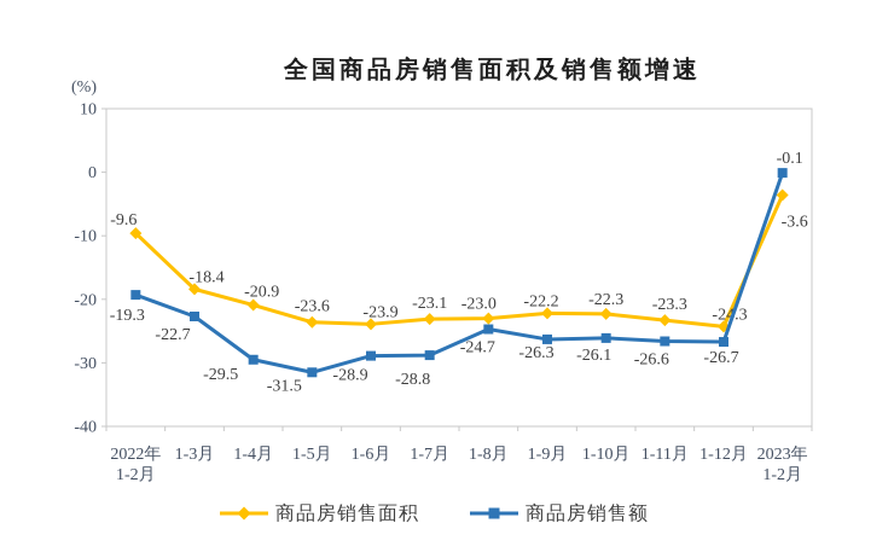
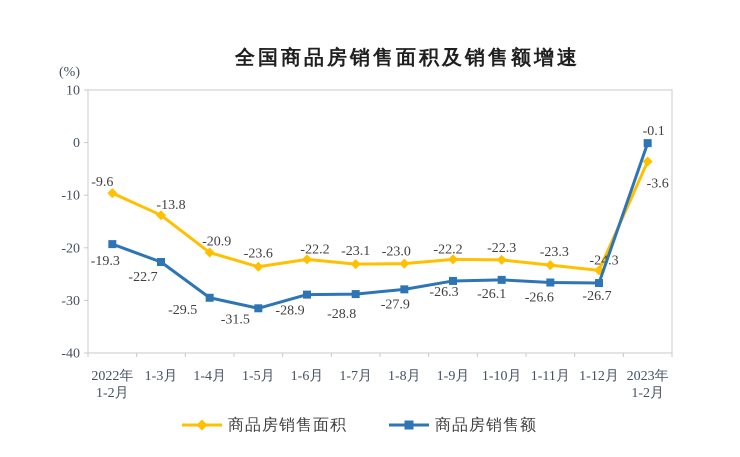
商品房销售面积/1-3月: -18.4 -> -13.8
商品房销售面积/1-6月: -23.9 -> -22.2
商品房销售额/1-8月: -24.7 -> -27.9
